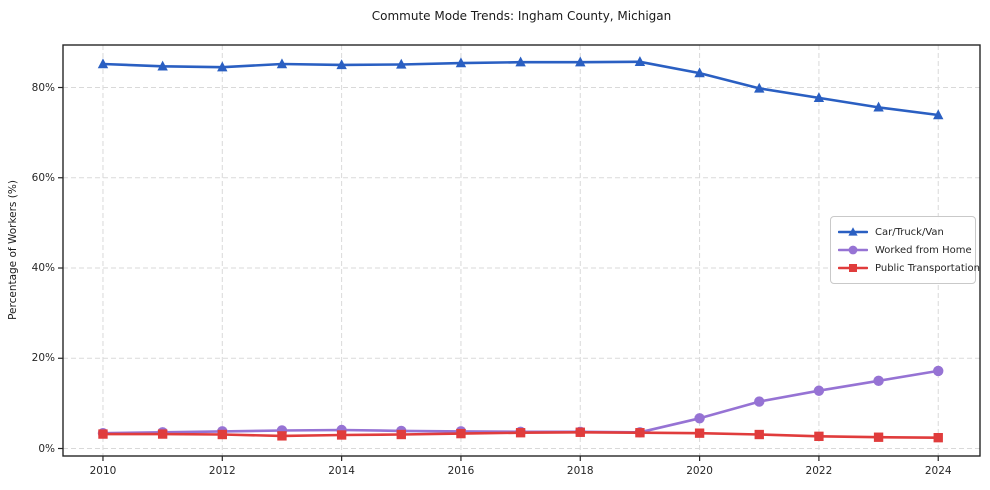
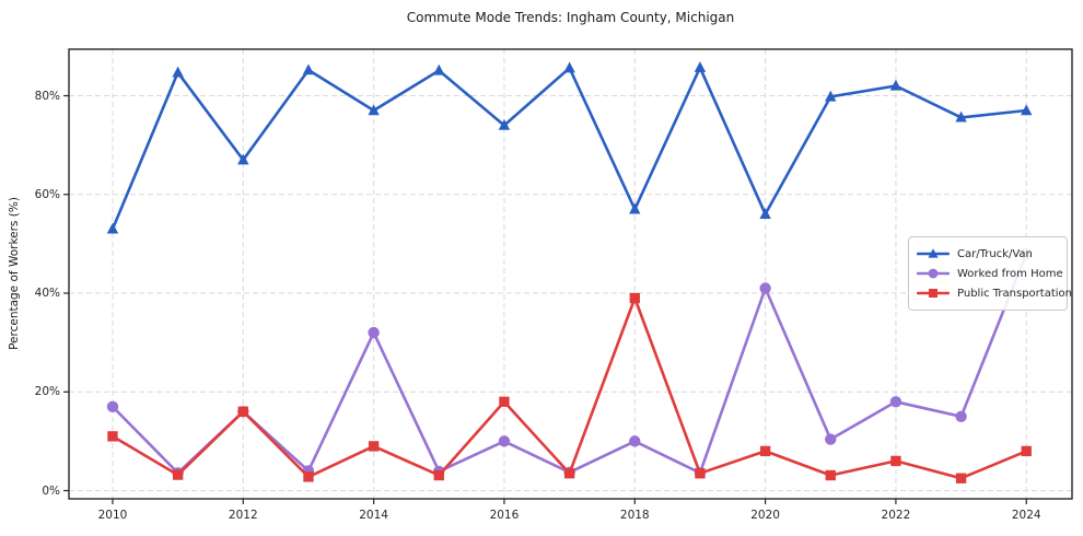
Car/Truck/Van/2010: 85% -> 53%
Worked from Home/2010: 3% -> 17%
Public Transportation/2010: 3% -> 11%
Car/Truck/Van/2012: 84% -> 67%
Worked from Home/2012: 4% -> 16%
Public Transportation/2012: 3% -> 16%
Car/Truck/Van/2014: 85% -> 77%
Worked from Home/2014: 4% -> 32%
Public Transportation/2014: 3% -> 9%
Car/Truck/Van/2016: 85% -> 74%
Worked from Home/2016: 4% -> 10%
Public Transportation/2016: 3% -> 18%
Car/Truck/Van/2018: 86% -> 57%
Worked from Home/2018: 4% -> 10%
Public Transportation/2018: 4% -> 39%
Car/Truck/Van/2020: 83% -> 56%
Worked from Home/2020: 7% -> 41%
Public Transportation/2020: 3% -> 8%
Car/Truck/Van/2022: 78% -> 82%
Worked from Home/2022: 13% -> 18%
Public Transportation/2022: 3% -> 6%
Car/Truck/Van/2024: 74% -> 77%
Worked from Home/2024: 17% -> 48%
Public Transportation/2024: 2% -> 8%
